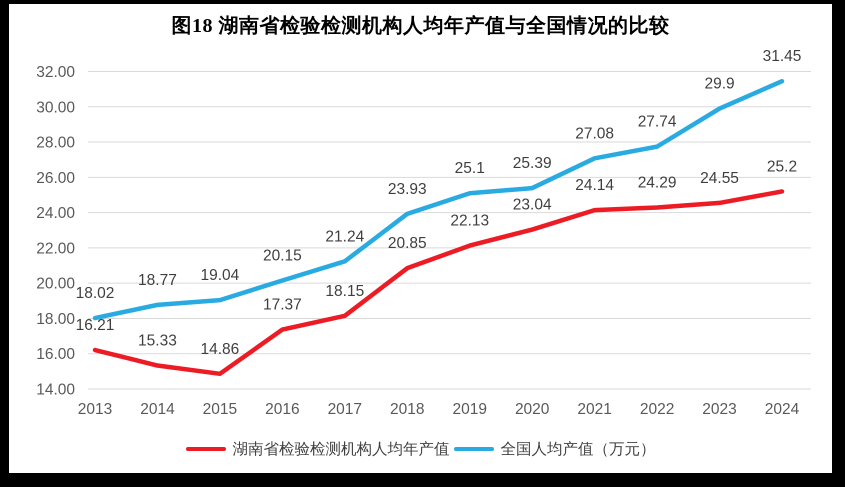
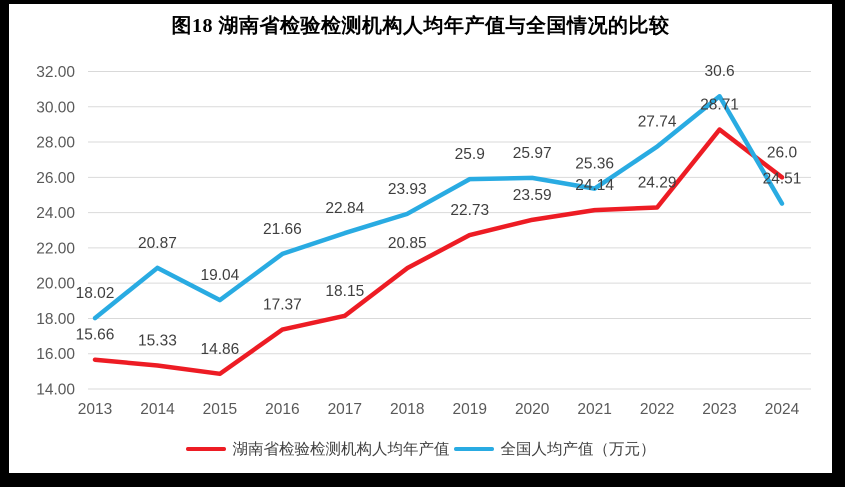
湖南省检验检测机构人均年产值/2013: 16.21 -> 15.66
全国人均产值（万元）/2014: 18.77 -> 20.87
全国人均产值（万元）/2016: 20.15 -> 21.66
全国人均产值（万元）/2017: 21.24 -> 22.84
湖南省检验检测机构人均年产值/2019: 22.13 -> 22.73
全国人均产值（万元）/2019: 25.1 -> 25.9
湖南省检验检测机构人均年产值/2020: 23.04 -> 23.59
全国人均产值（万元）/2020: 25.39 -> 25.97
全国人均产值（万元）/2021: 27.08 -> 25.36
湖南省检验检测机构人均年产值/2023: 24.55 -> 28.71
全国人均产值（万元）/2023: 29.9 -> 30.6
湖南省检验检测机构人均年产值/2024: 25.2 -> 26.0
全国人均产值（万元）/2024: 31.45 -> 24.51
